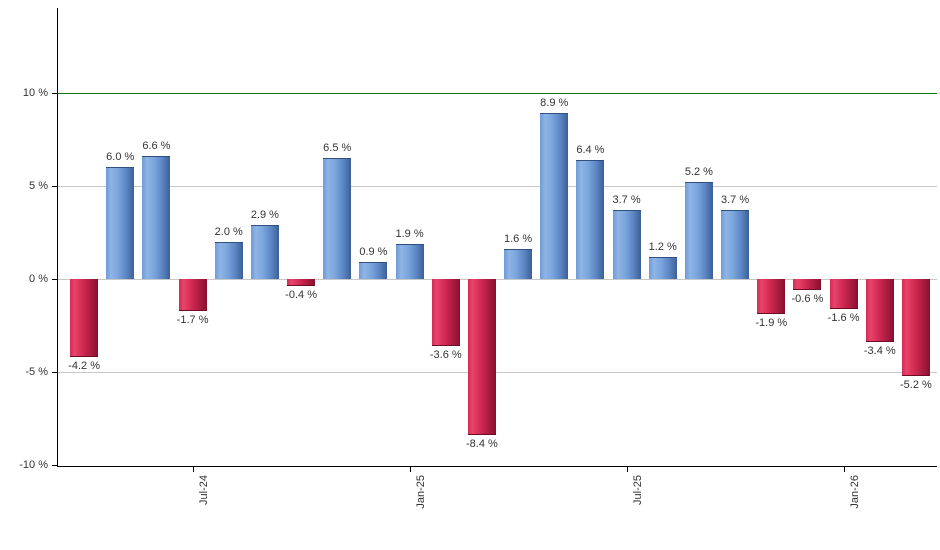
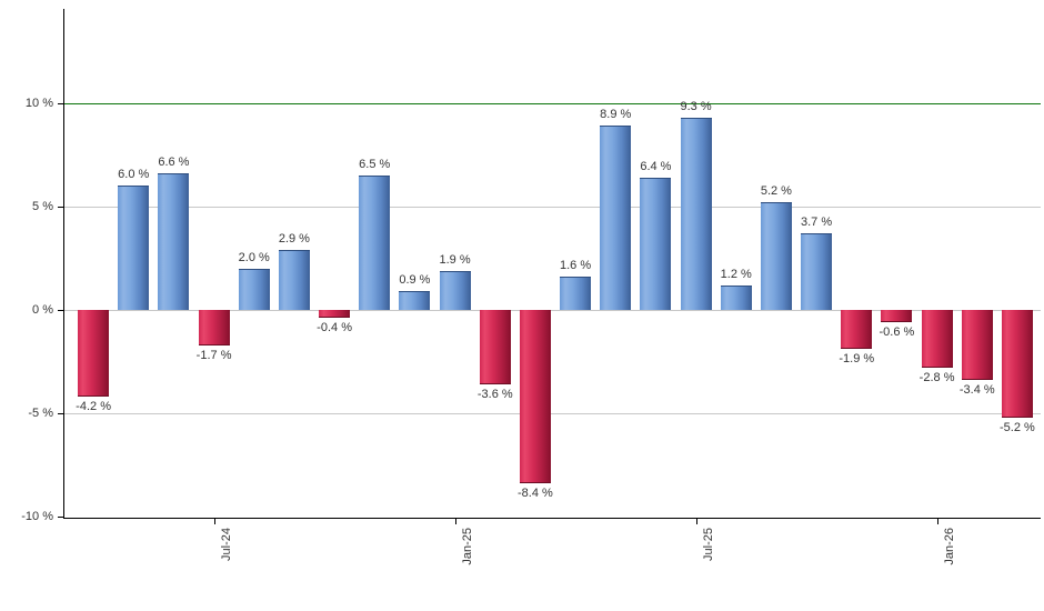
Jul-25: 3.7 -> 9.3
Jan-26: -1.6 -> -2.8
